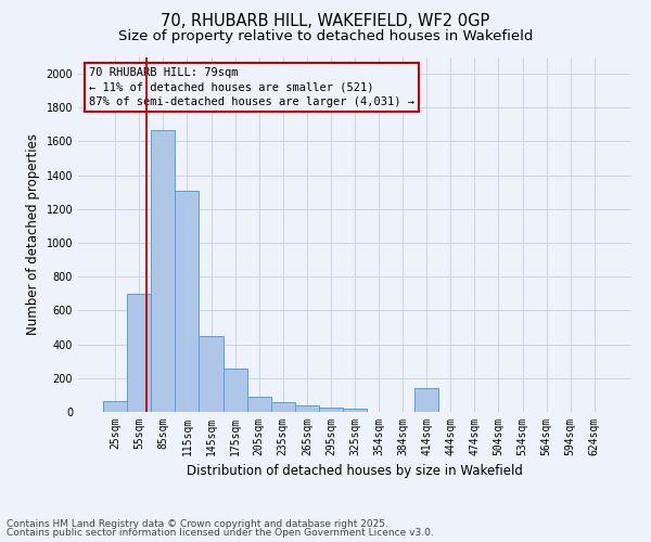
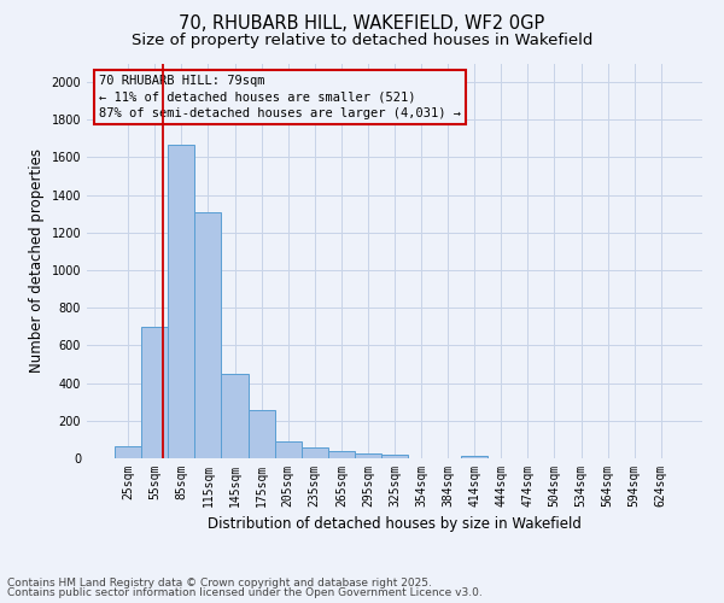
414sqm: 140 -> 20
